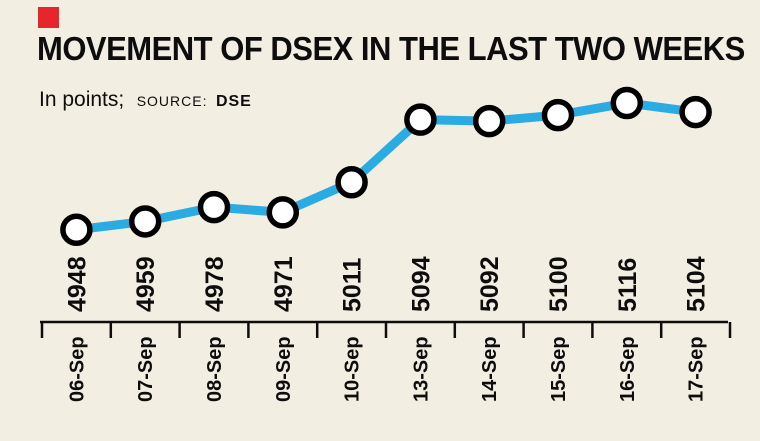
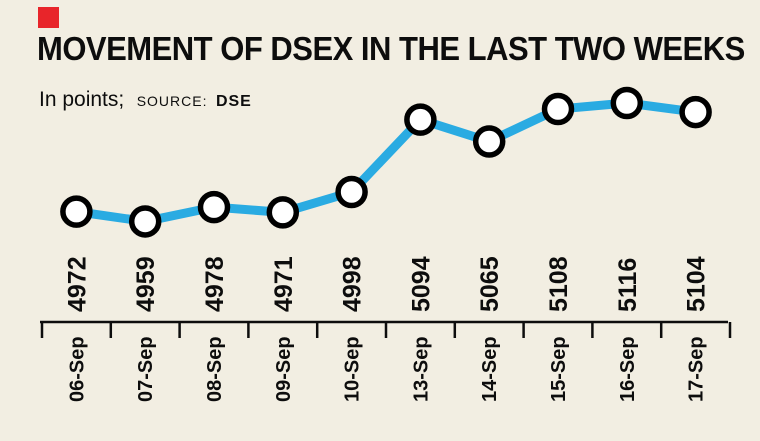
06-Sep: 4948 -> 4972
10-Sep: 5011 -> 4998
14-Sep: 5092 -> 5065
15-Sep: 5100 -> 5108
